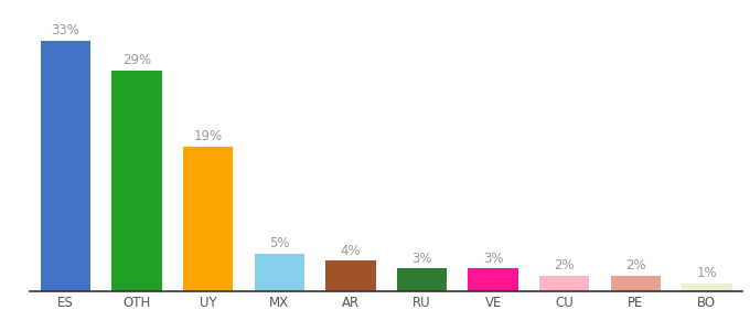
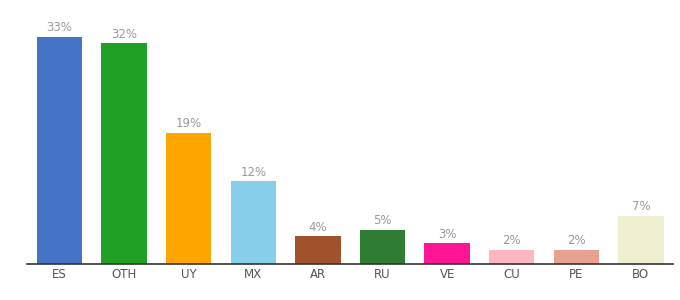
OTH: 29% -> 32%
MX: 5% -> 12%
RU: 3% -> 5%
BO: 1% -> 7%
